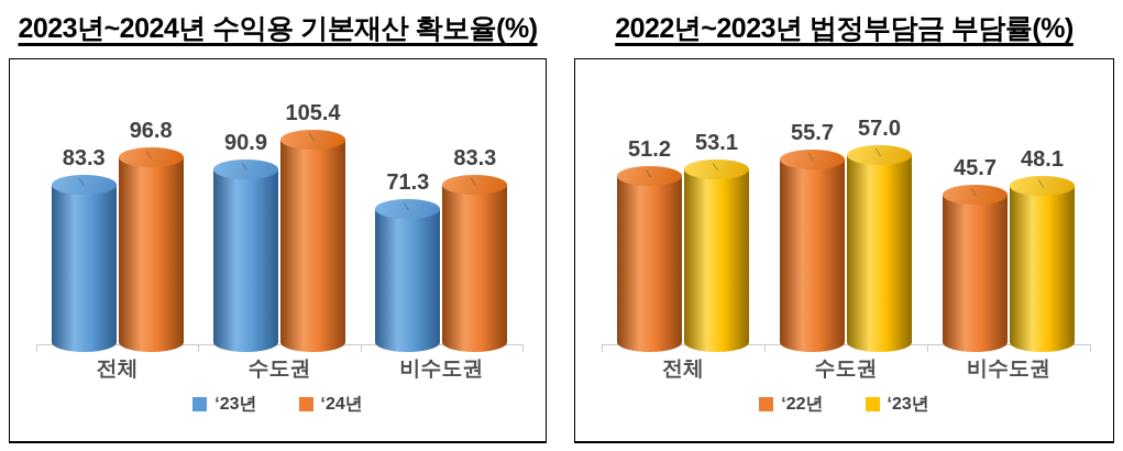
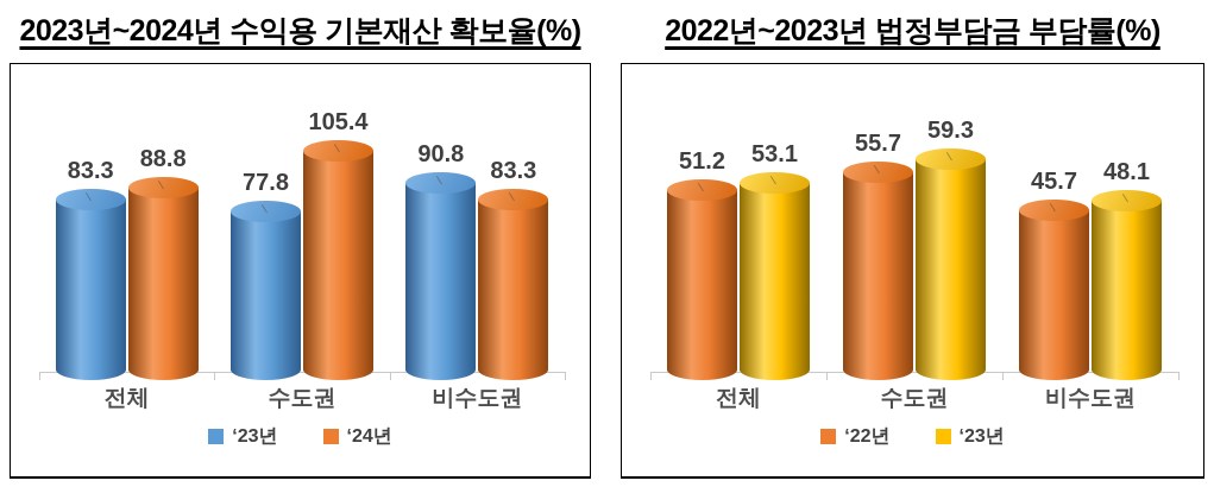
2023년~2024년 수익용 기본재산 확보율(%)/‘24년/전체: 96.8 -> 88.8
2023년~2024년 수익용 기본재산 확보율(%)/‘23년/수도권: 90.9 -> 77.8
2023년~2024년 수익용 기본재산 확보율(%)/‘23년/비수도권: 71.3 -> 90.8
2022년~2023년 법정부담금 부담률(%)/‘23년/수도권: 57.0 -> 59.3
